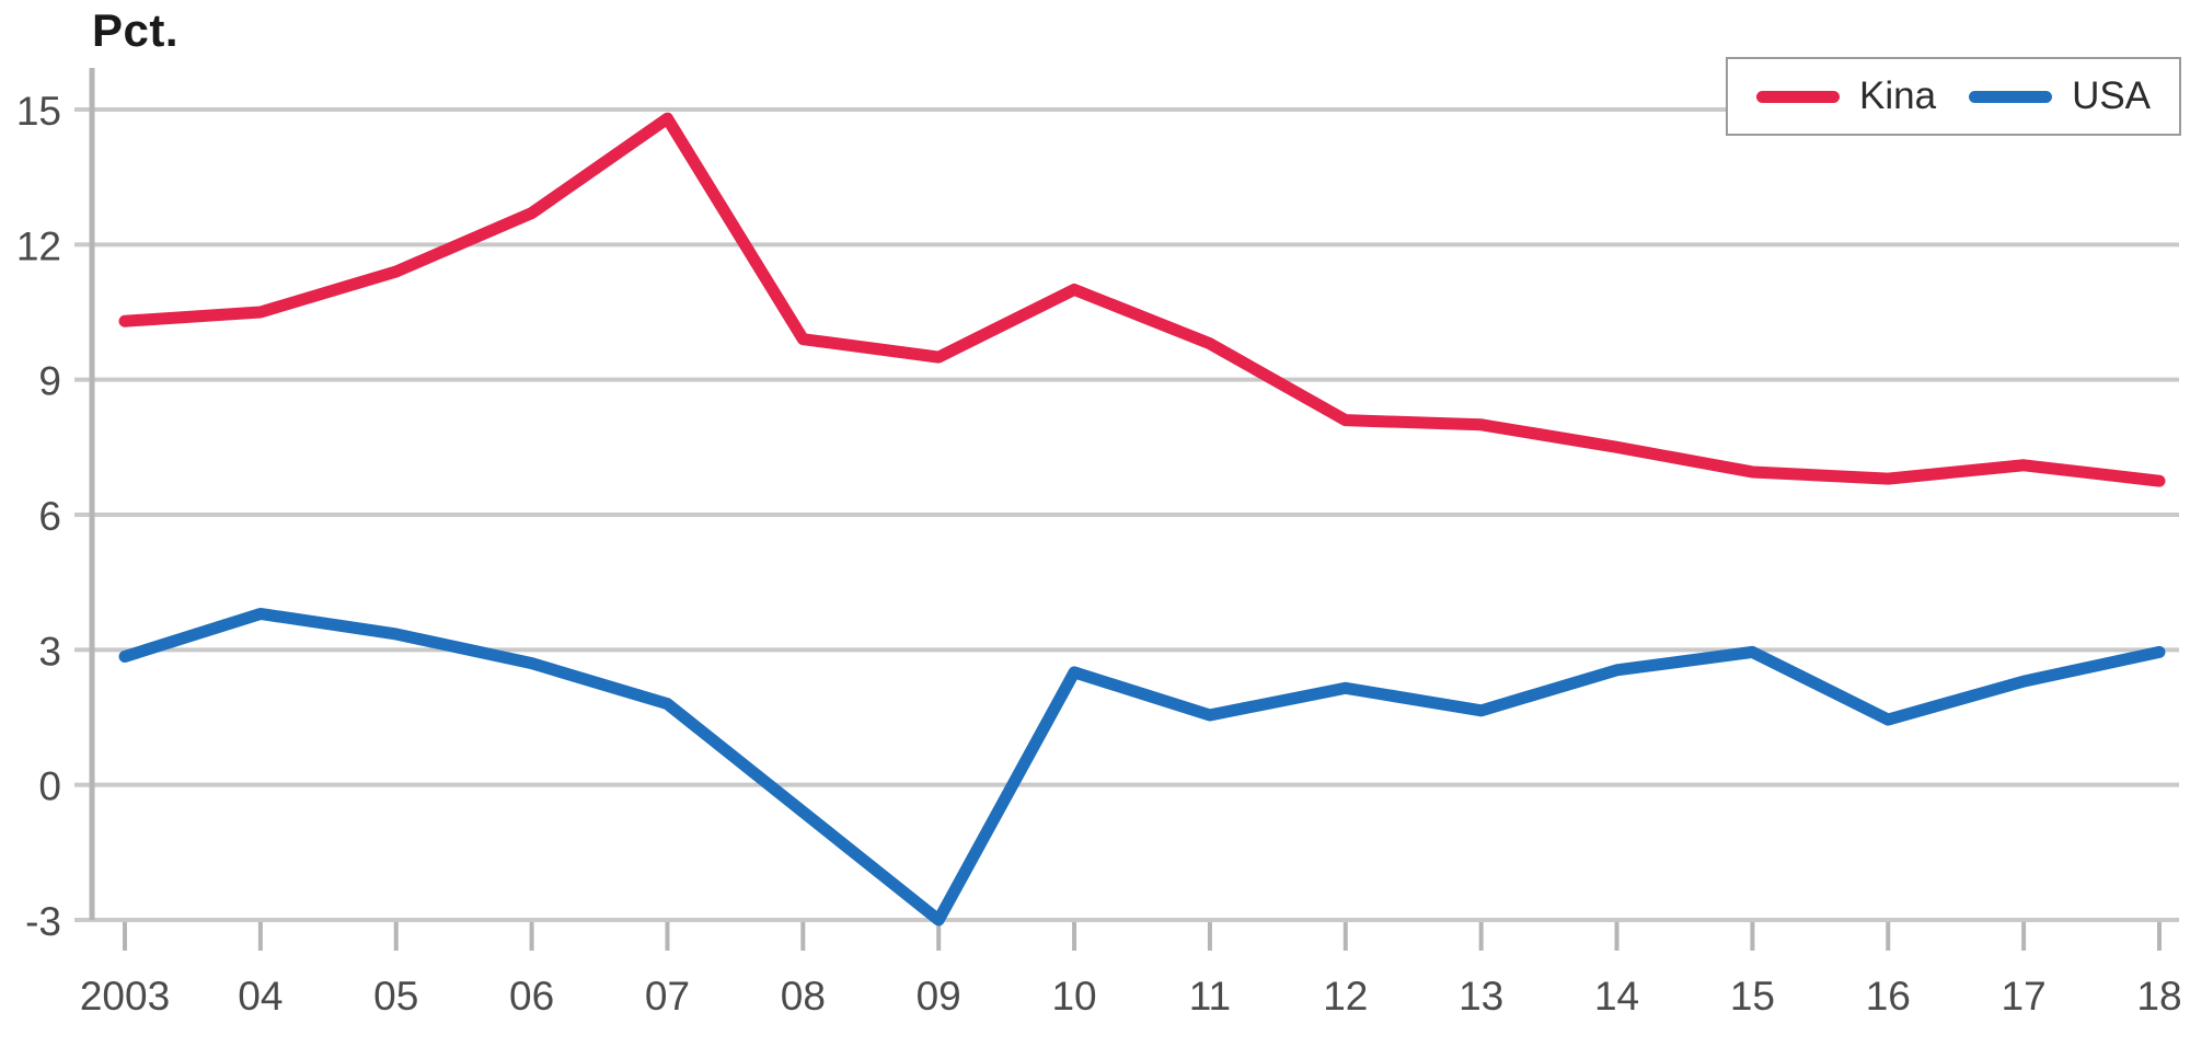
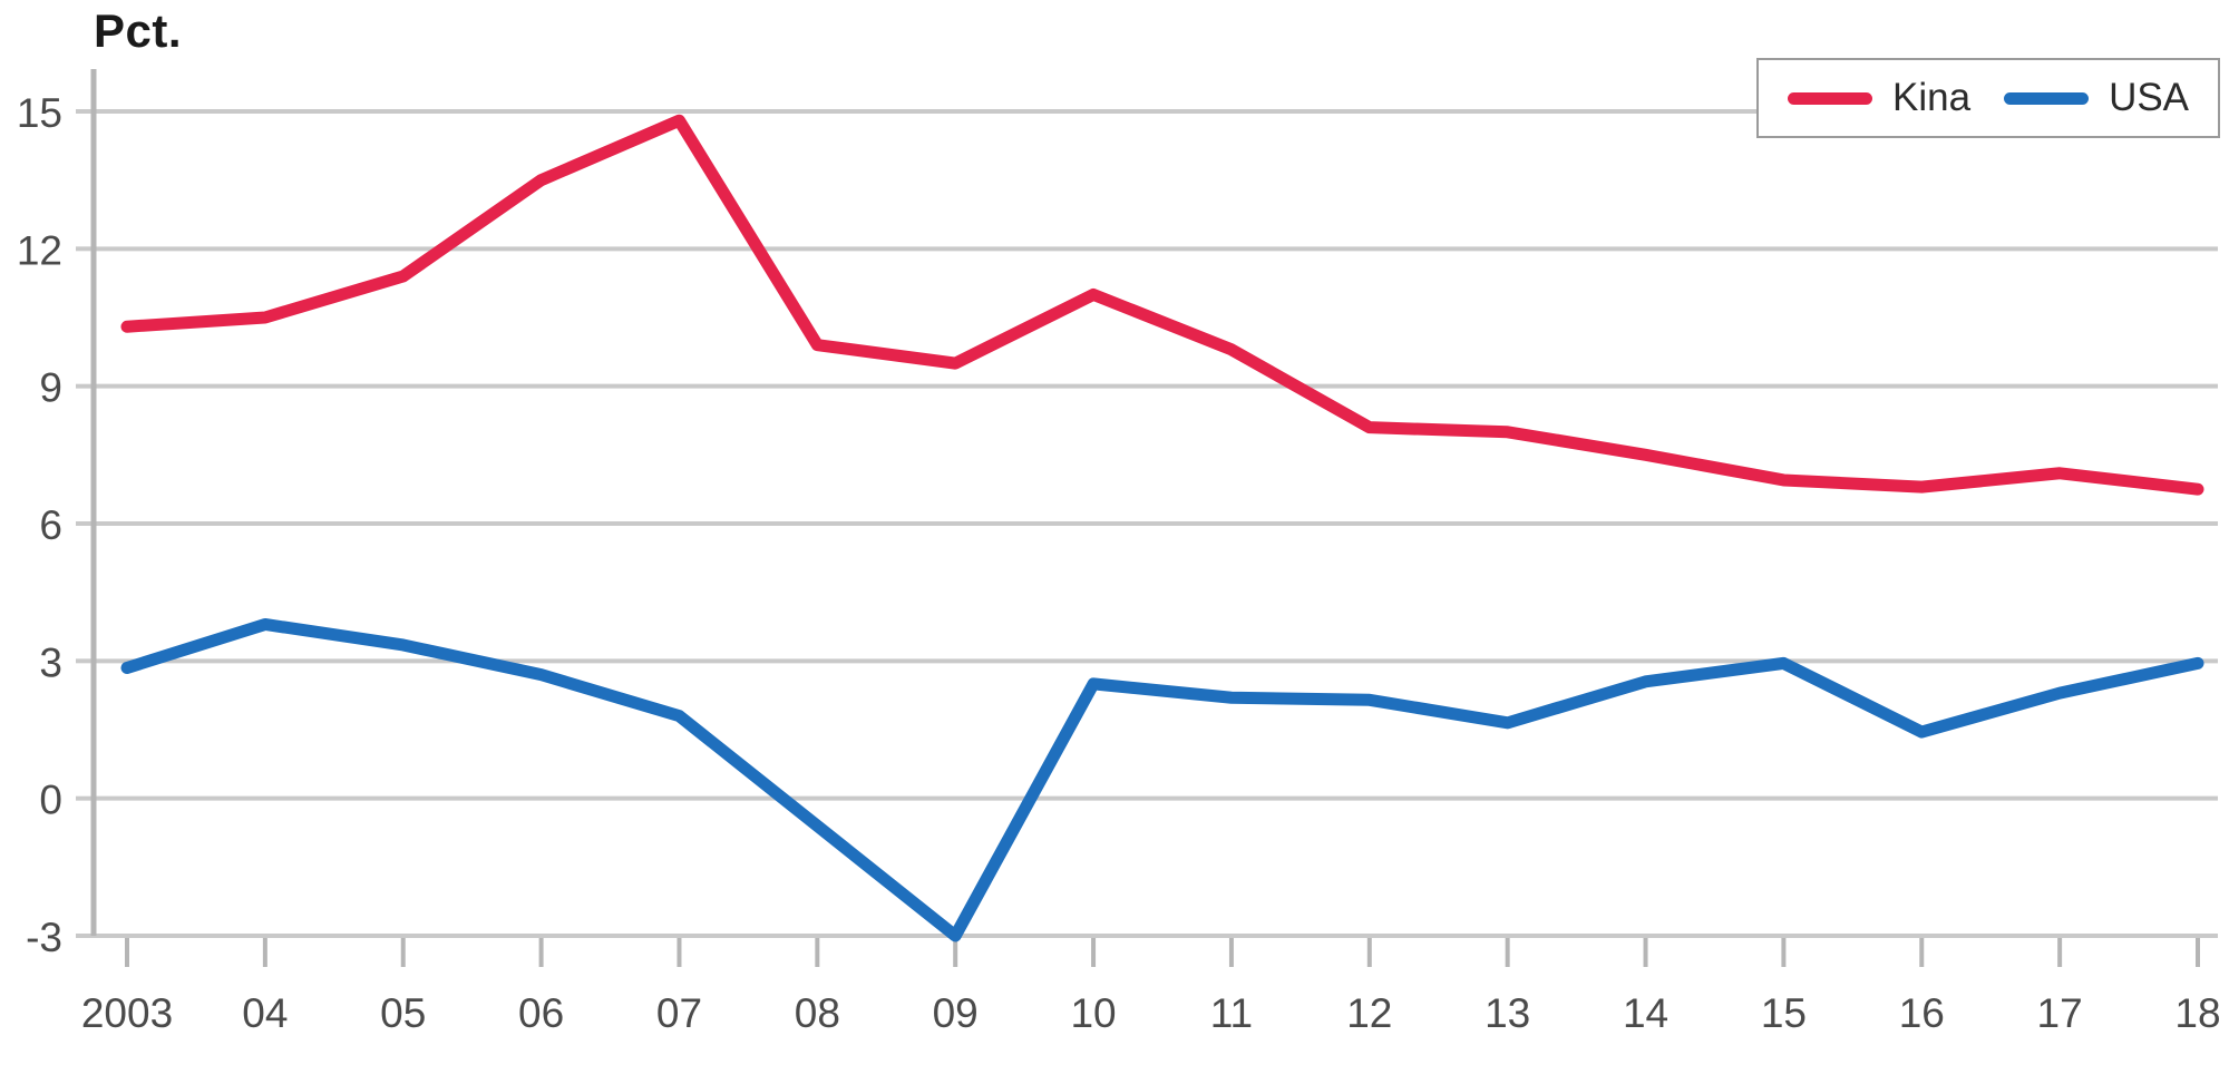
Kina/06: 12.7 -> 13.5
USA/11: 1.6 -> 2.2
